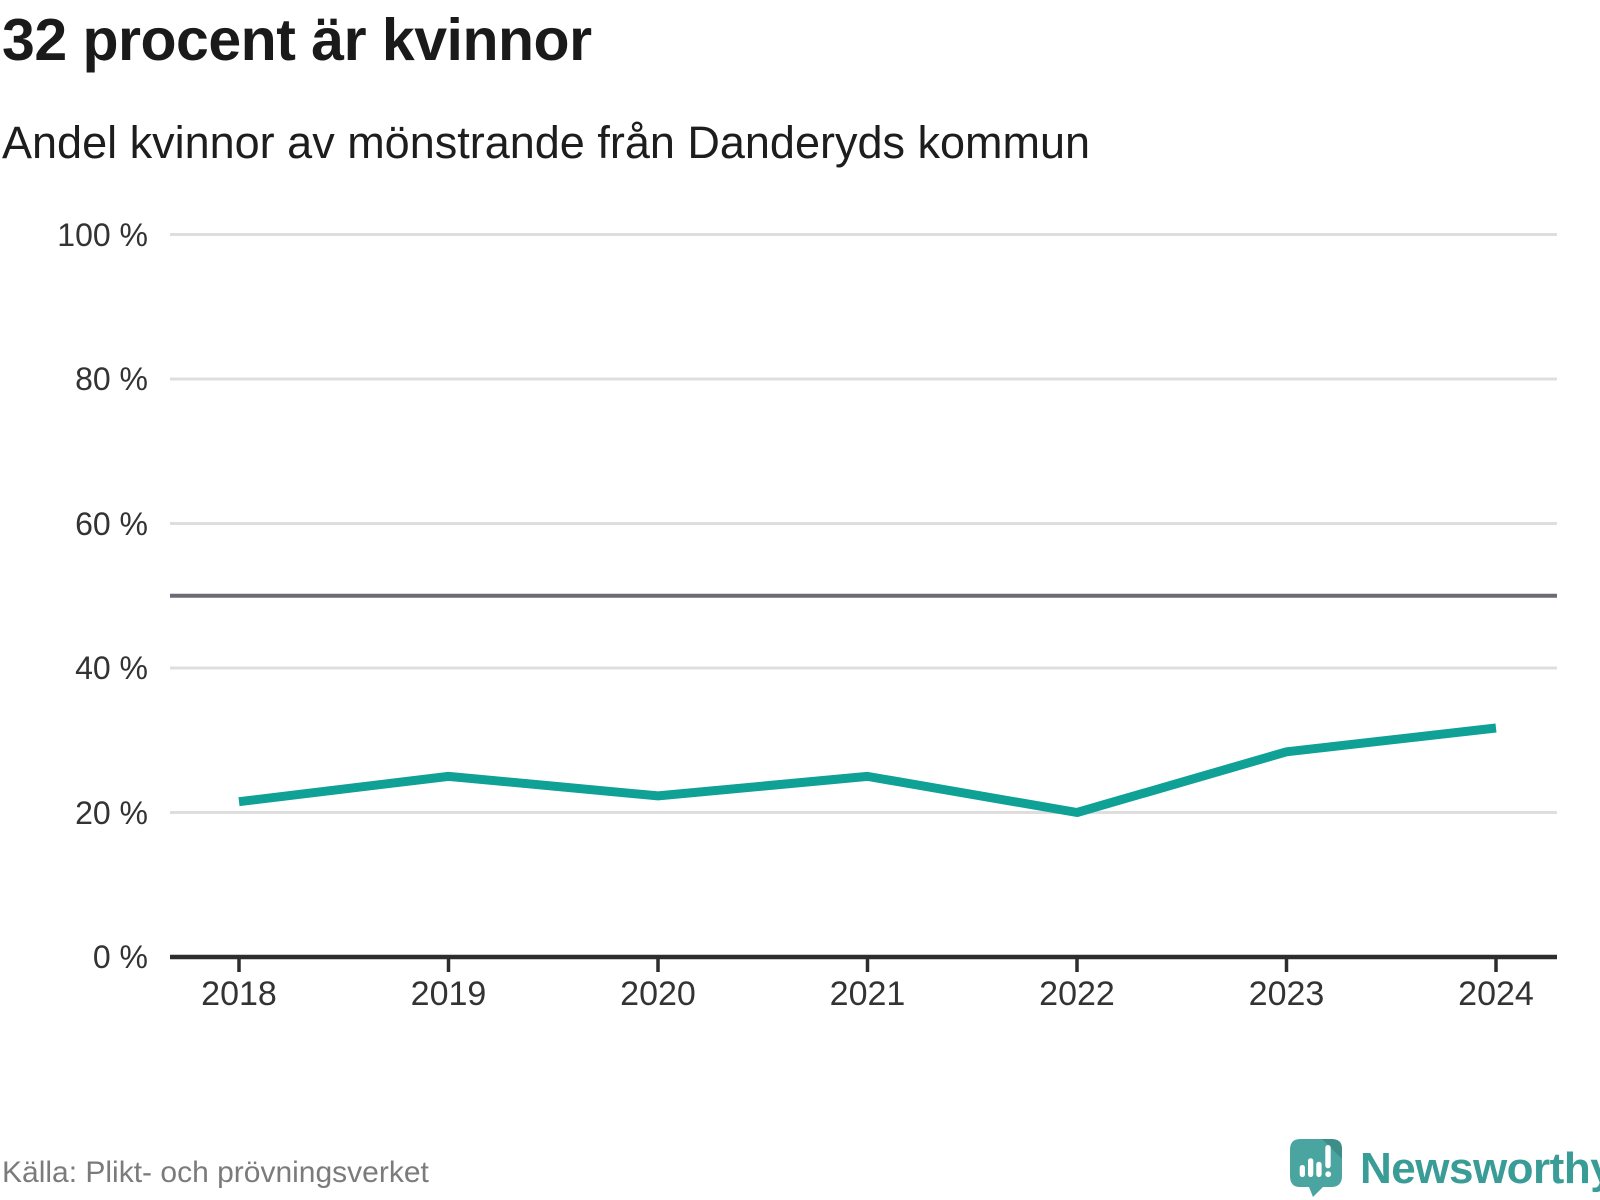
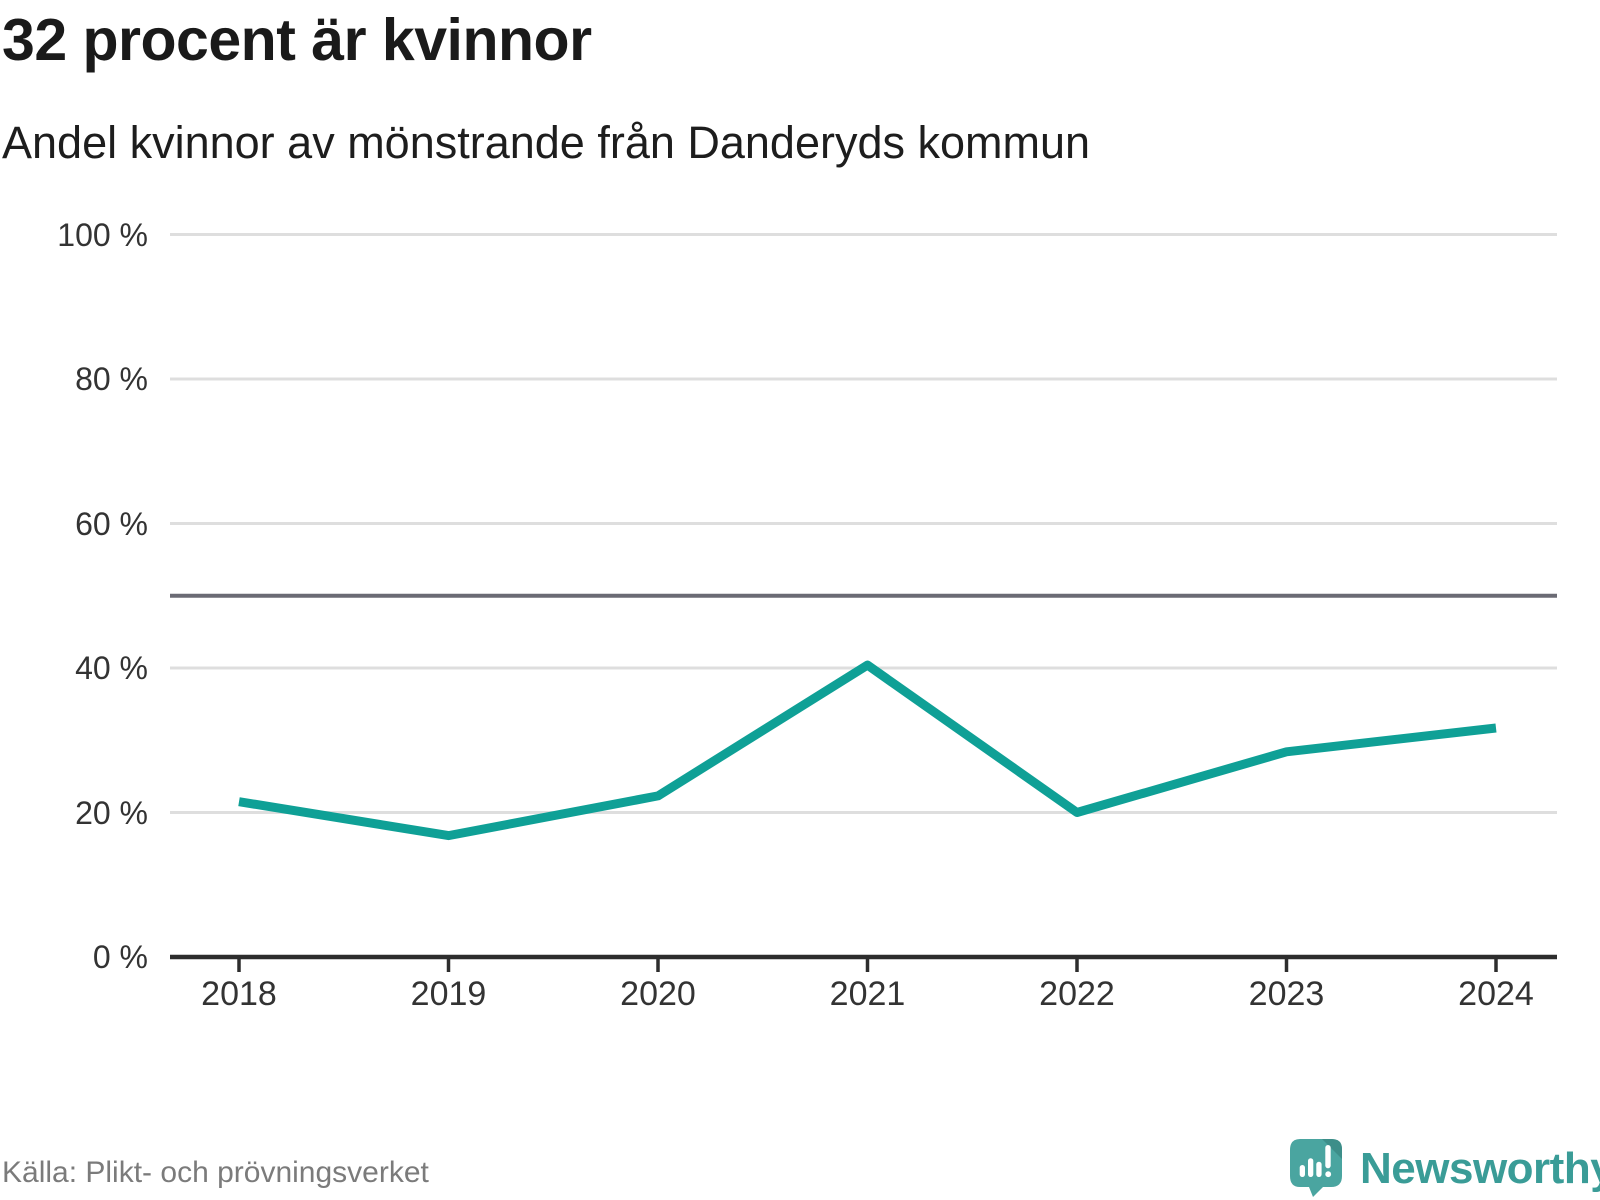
2019: 25% -> 17%
2021: 25% -> 40%
